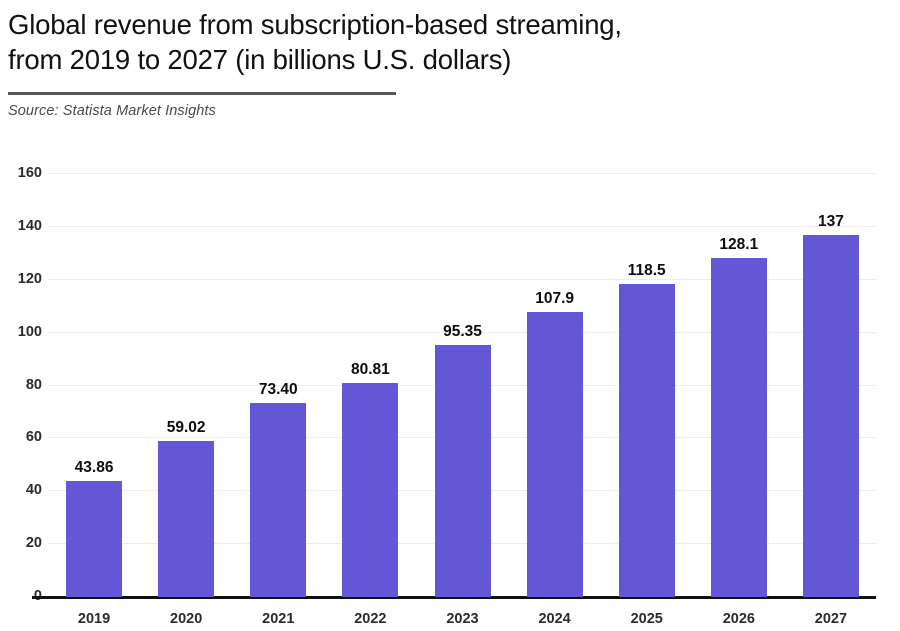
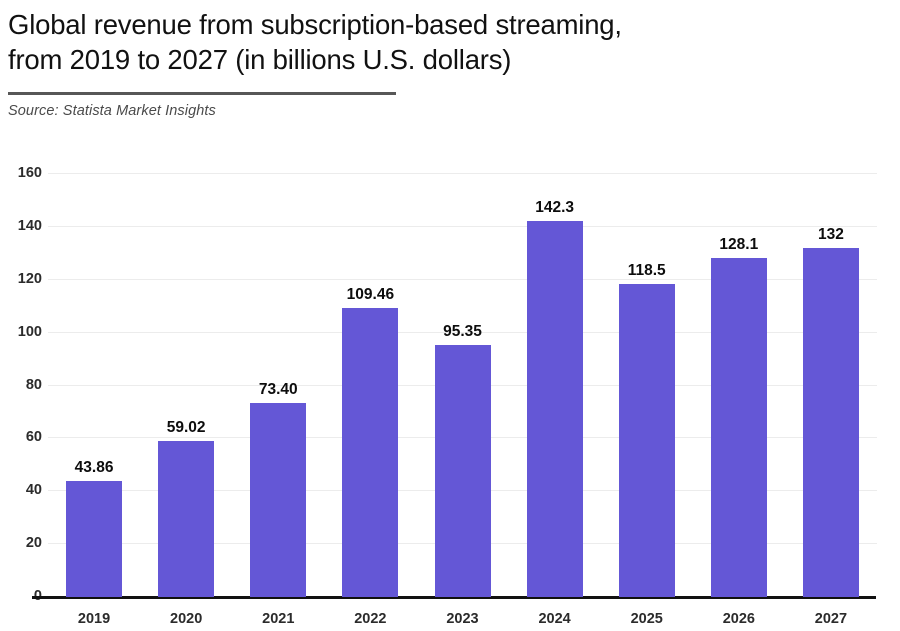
2022: 80.81 -> 109.46
2024: 107.9 -> 142.3
2027: 137 -> 132
